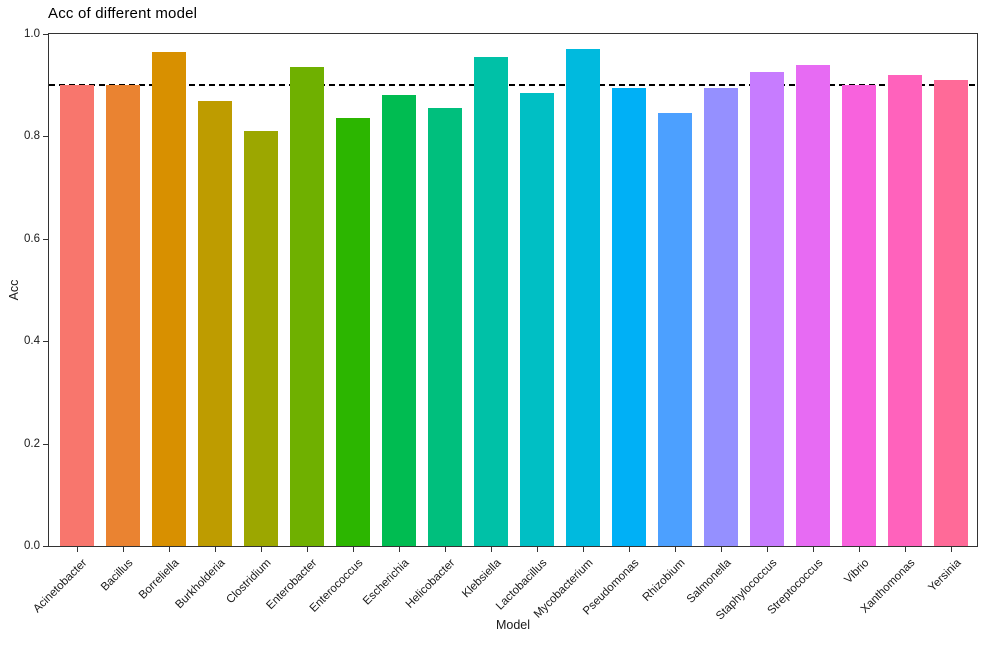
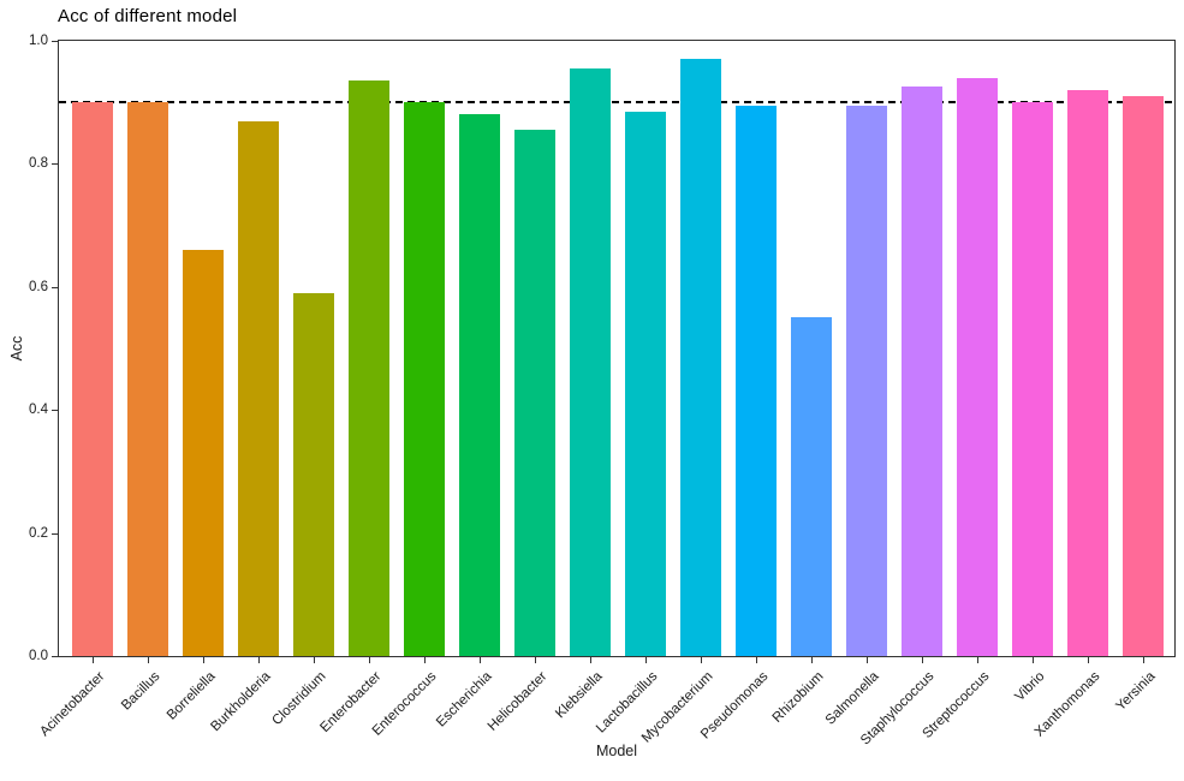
Borreliella: 0.96 -> 0.66
Clostridium: 0.81 -> 0.59
Enterococcus: 0.83 -> 0.90
Rhizobium: 0.84 -> 0.55
